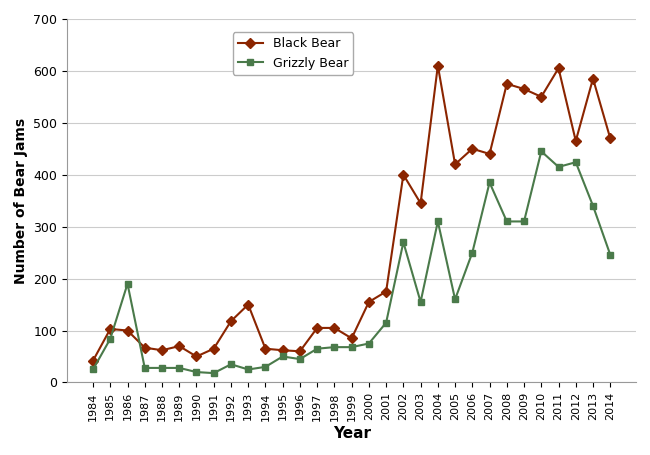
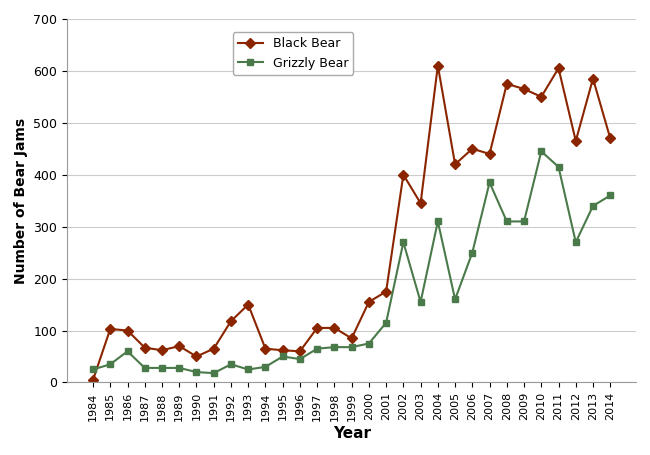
Black Bear/1984: 42 -> 5
Grizzly Bear/1985: 84 -> 35
Grizzly Bear/1986: 190 -> 60
Grizzly Bear/2012: 424 -> 270
Grizzly Bear/2014: 246 -> 360
